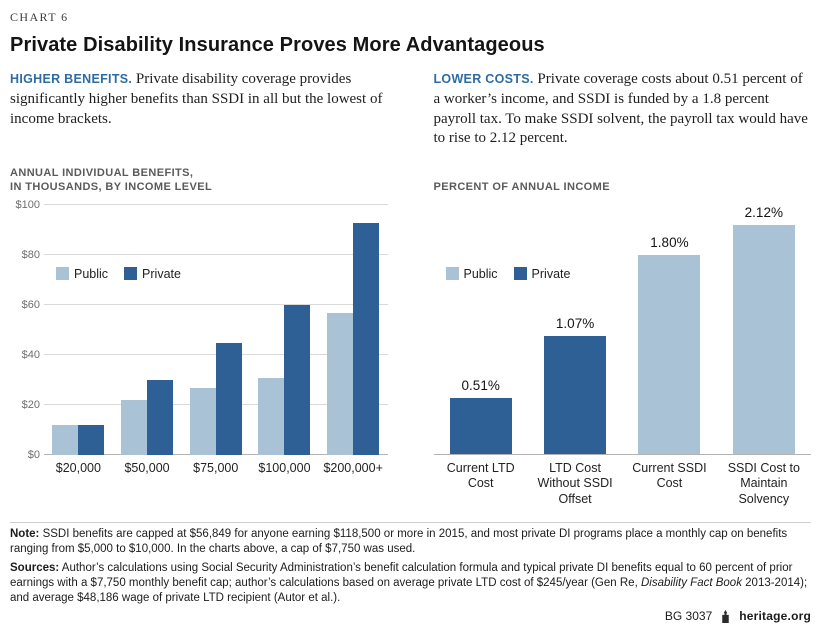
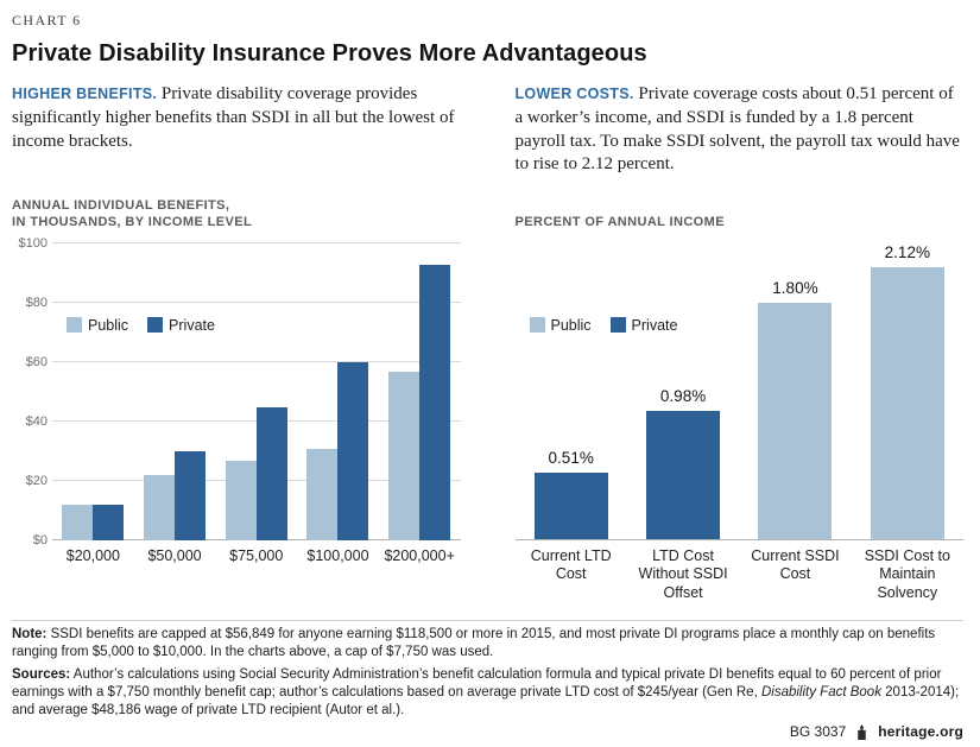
PERCENT OF ANNUAL INCOME/LTD Cost Without SSDI Offset: 1.07% -> 0.98%
